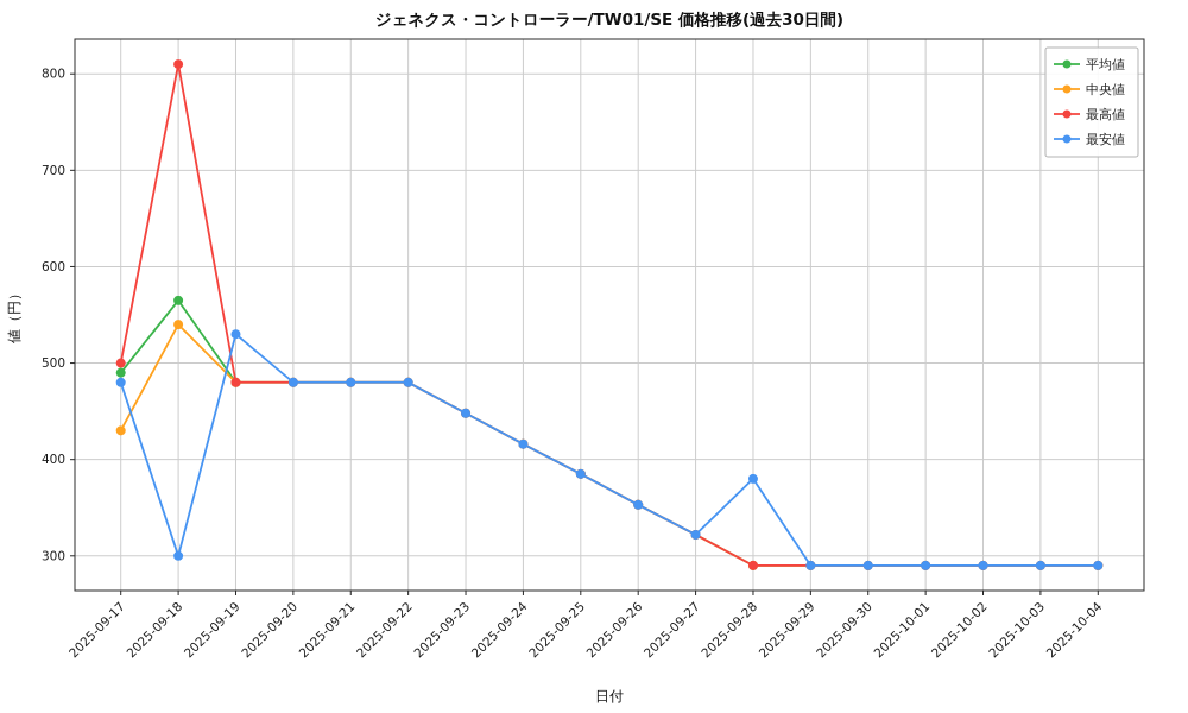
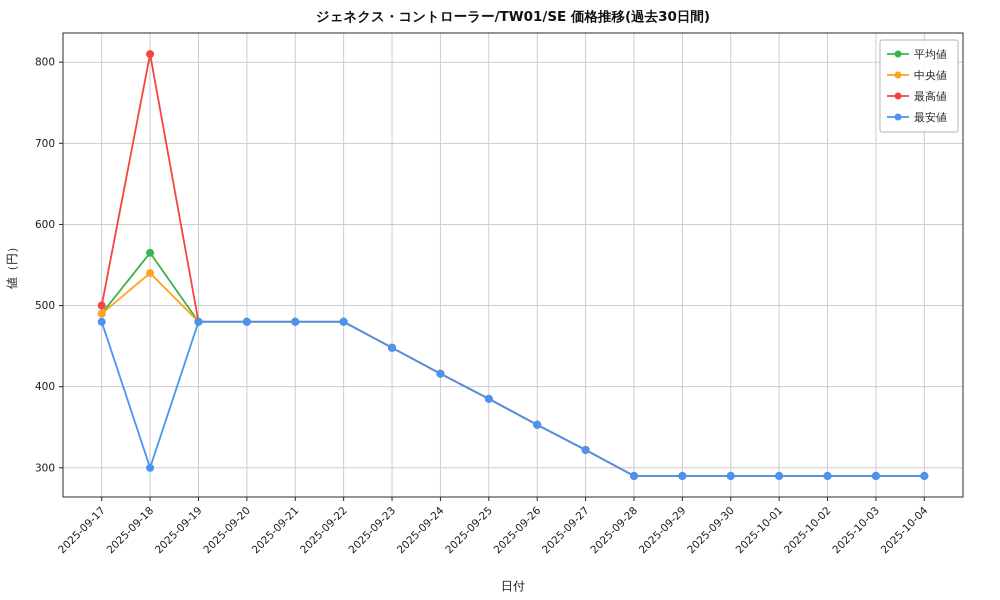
中央値/2025-09-17: 430 -> 490
最安値/2025-09-19: 530 -> 480
最安値/2025-09-28: 380 -> 290
